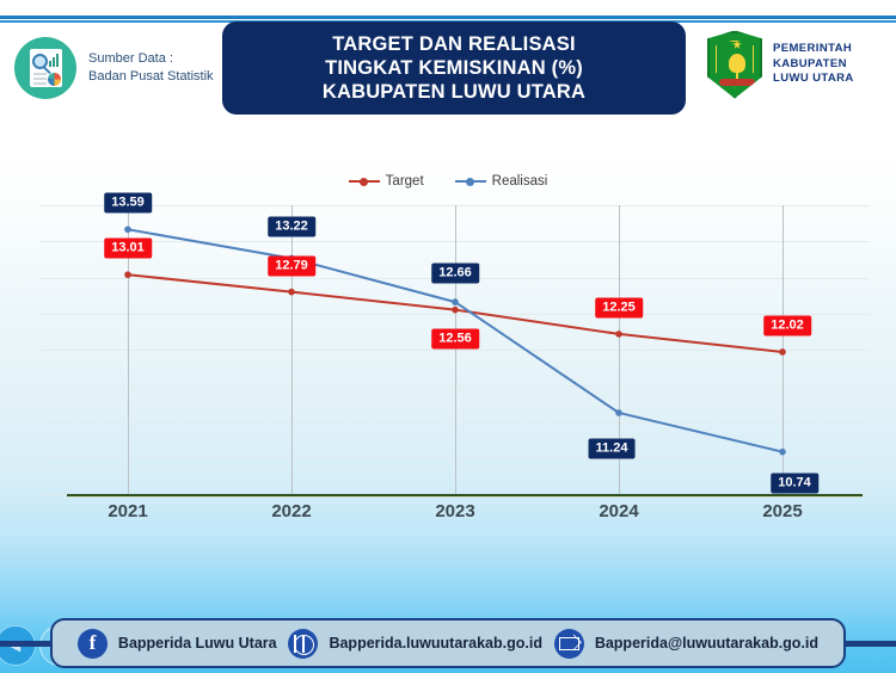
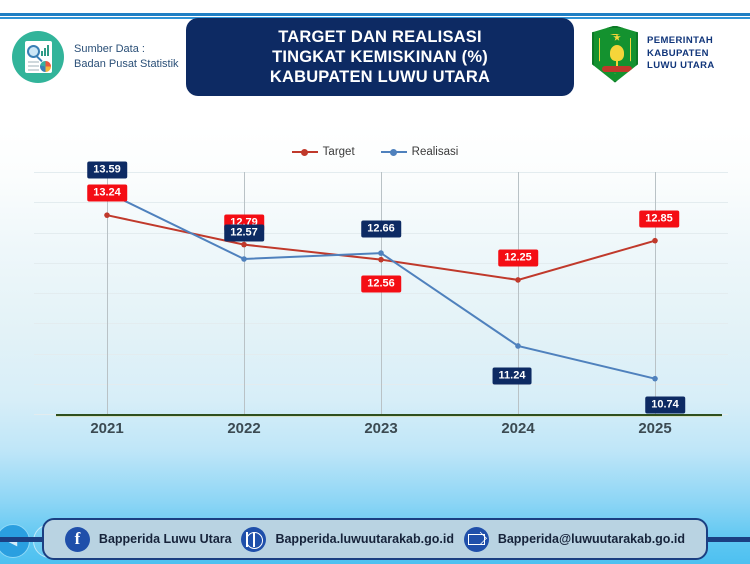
Target/2021: 13.01 -> 13.24
Realisasi/2022: 13.22 -> 12.57
Target/2025: 12.02 -> 12.85
